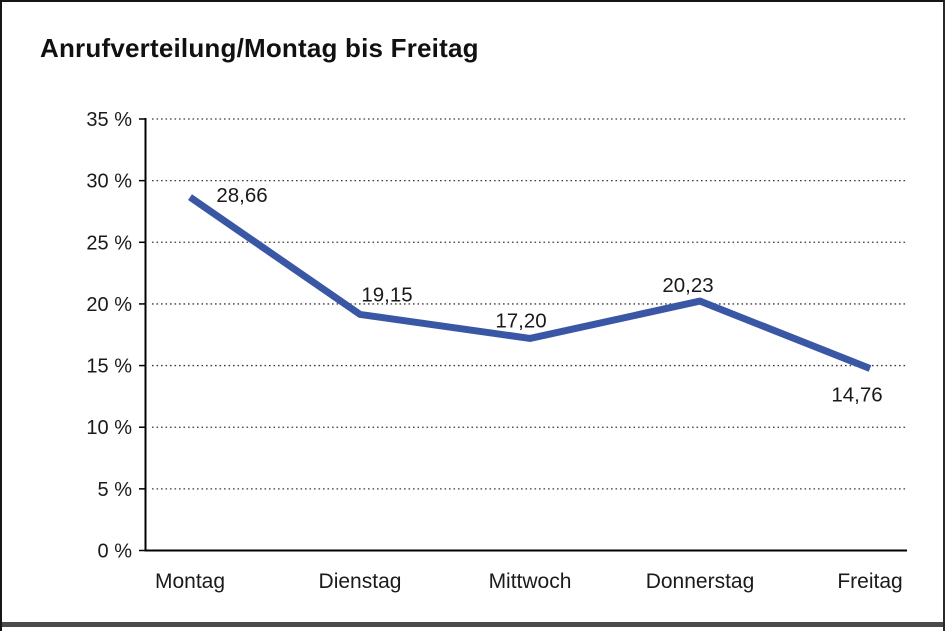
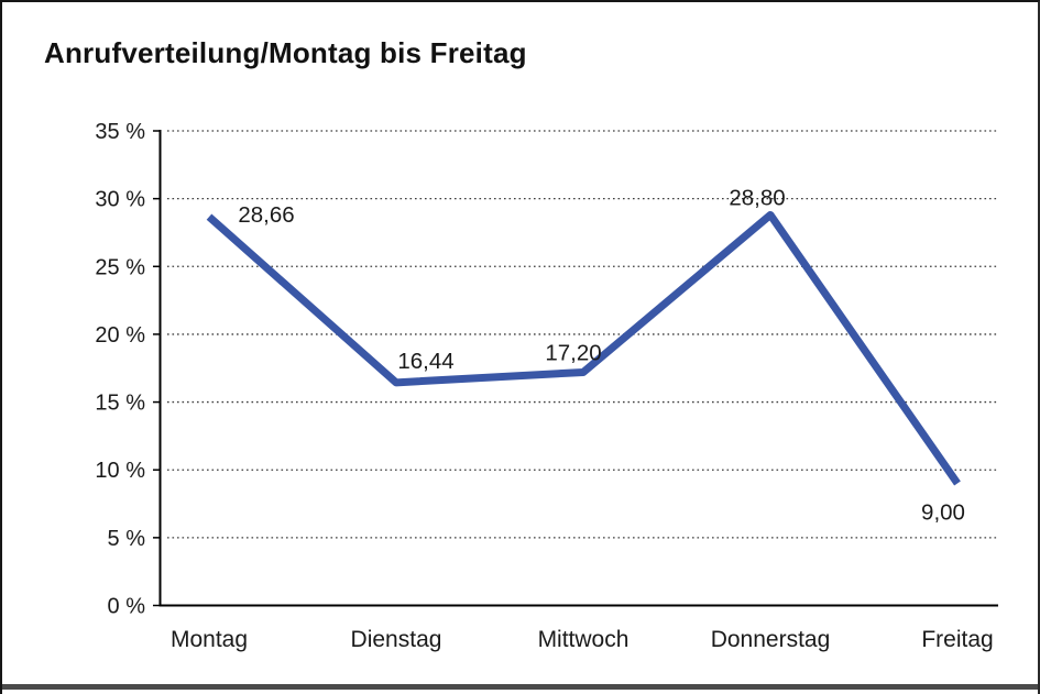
Dienstag: 19,15 -> 16,44
Donnerstag: 20,23 -> 28,80
Freitag: 14,76 -> 9,00
